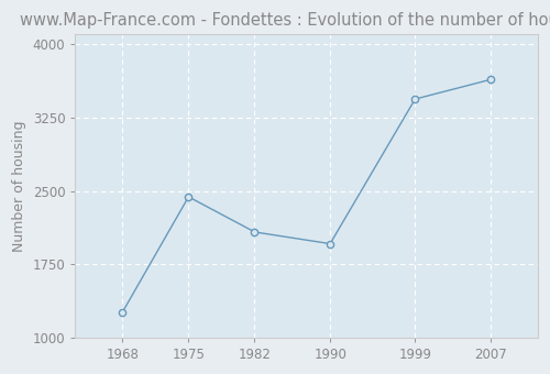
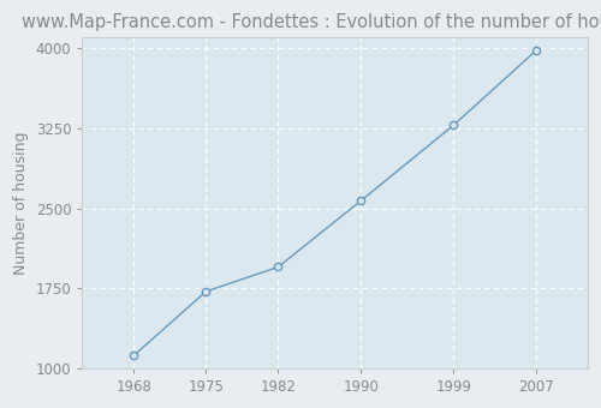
1968: 1260 -> 1120
1975: 2440 -> 1720
1982: 2080 -> 1950
1990: 1960 -> 2570
1999: 3440 -> 3280
2007: 3640 -> 3980
